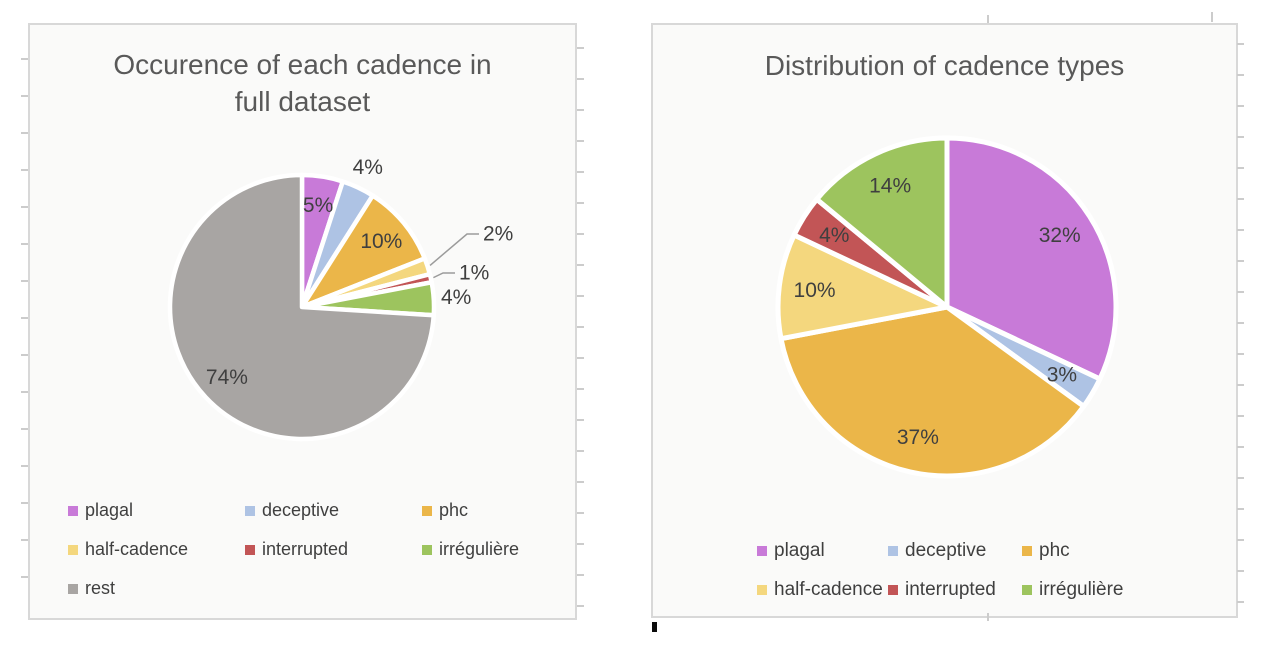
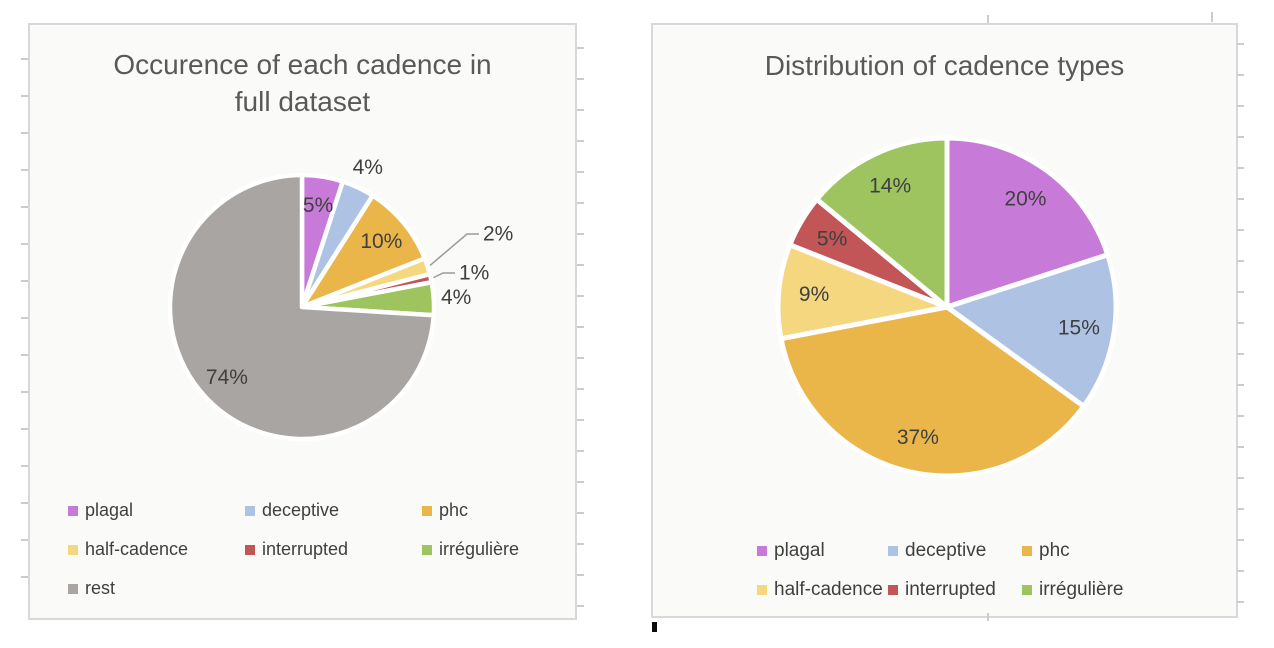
Distribution of cadence types/plagal: 32% -> 20%
Distribution of cadence types/deceptive: 3% -> 15%
Distribution of cadence types/half-cadence: 10% -> 9%
Distribution of cadence types/interrupted: 4% -> 5%
